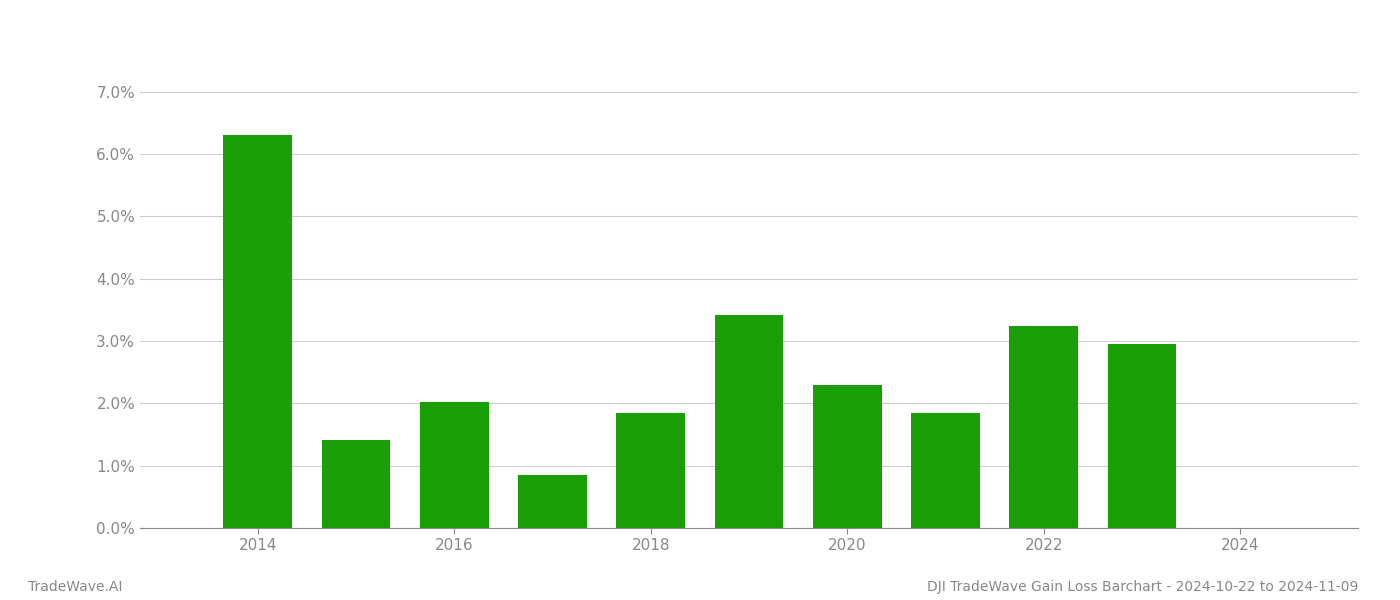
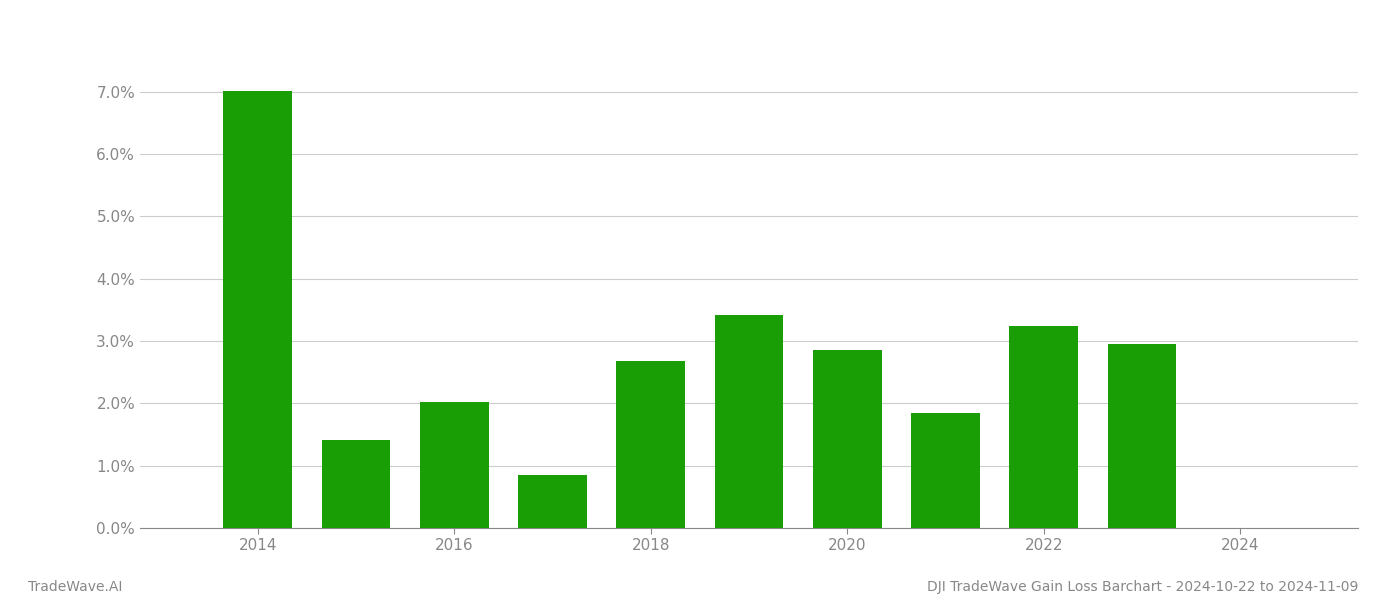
2014: 6.30% -> 7.01%
2018: 1.84% -> 2.68%
2020: 2.30% -> 2.85%
